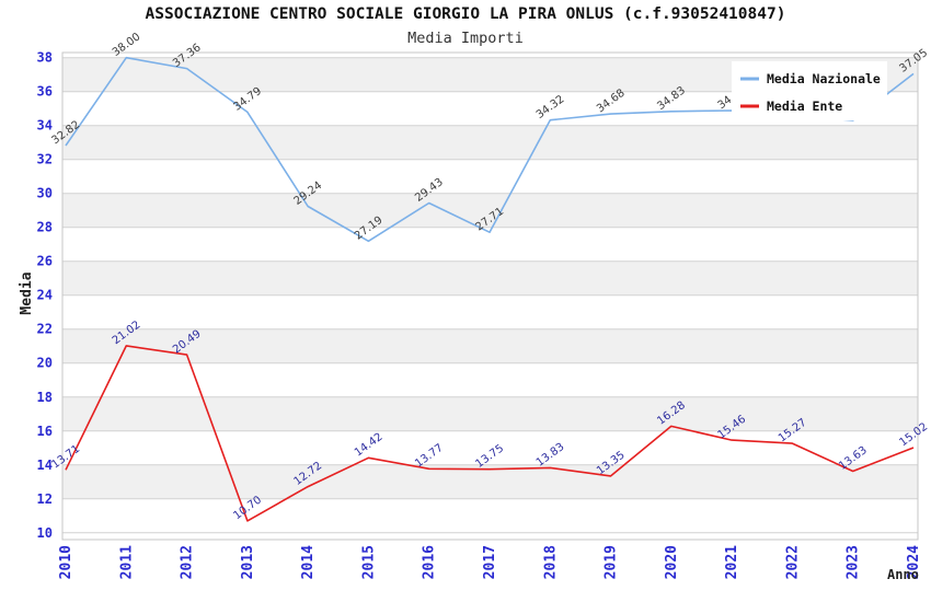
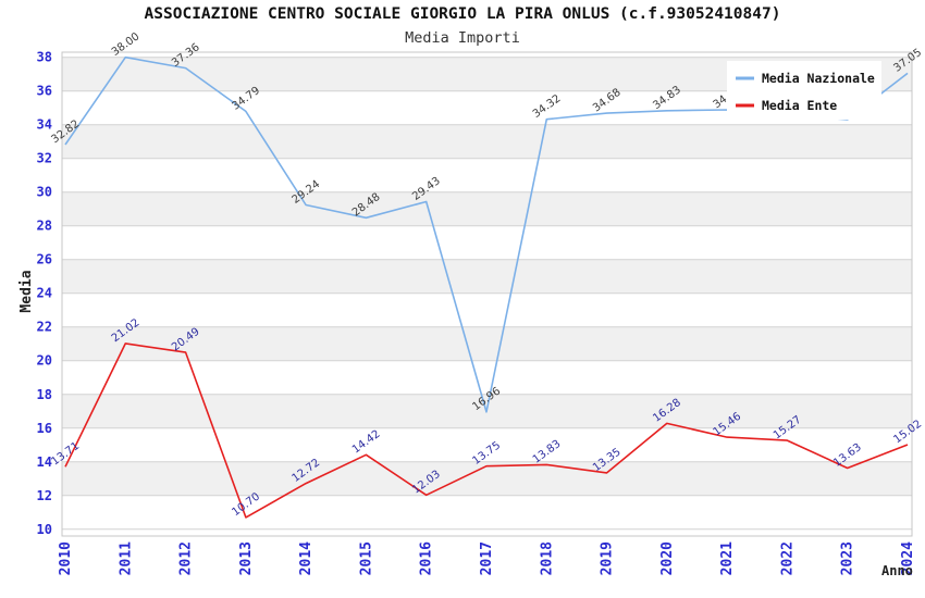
Media Nazionale/2015: 27.19 -> 28.48
Media Ente/2016: 13.77 -> 12.03
Media Nazionale/2017: 27.71 -> 16.96
